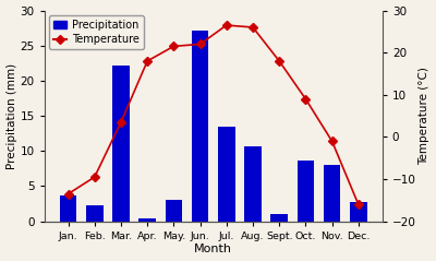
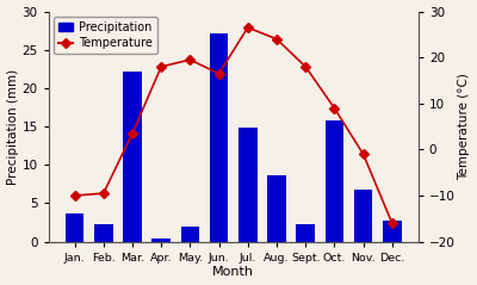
Temperature/Jan.: -13.5 -> -10.0
Precipitation/May.: 3.0 -> 2.0
Temperature/May.: 21.5 -> 19.5
Temperature/Jun.: 22.0 -> 16.5
Precipitation/Jul.: 13.5 -> 14.8
Precipitation/Aug.: 10.7 -> 8.6
Temperature/Aug.: 26.0 -> 24.0
Precipitation/Sept.: 1.1 -> 2.2
Precipitation/Oct.: 8.6 -> 15.8
Precipitation/Nov.: 8.1 -> 6.8
